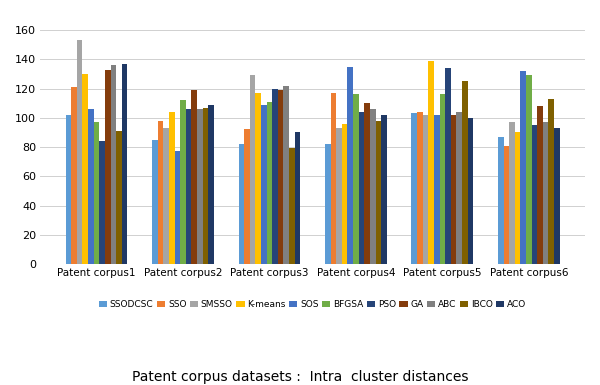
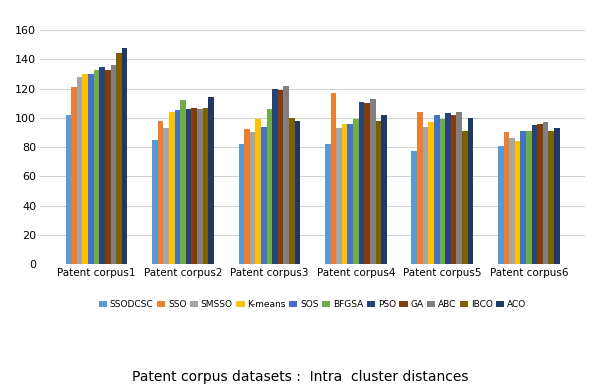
SMSSO/Patent corpus1: 153 -> 128
SOS/Patent corpus1: 106 -> 130
BFGSA/Patent corpus1: 97 -> 133
PSO/Patent corpus1: 84 -> 135
IBCO/Patent corpus1: 91 -> 144
ACO/Patent corpus1: 137 -> 148
SOS/Patent corpus2: 77 -> 105
GA/Patent corpus2: 119 -> 107
ACO/Patent corpus2: 109 -> 114
SMSSO/Patent corpus3: 129 -> 90
K-means/Patent corpus3: 117 -> 99
SOS/Patent corpus3: 109 -> 94
BFGSA/Patent corpus3: 111 -> 106
IBCO/Patent corpus3: 79 -> 100
ACO/Patent corpus3: 90 -> 98
SOS/Patent corpus4: 135 -> 96
BFGSA/Patent corpus4: 116 -> 99
PSO/Patent corpus4: 104 -> 111
ABC/Patent corpus4: 106 -> 113
SSODCSC/Patent corpus5: 103 -> 77
SMSSO/Patent corpus5: 102 -> 94
K-means/Patent corpus5: 139 -> 97
BFGSA/Patent corpus5: 116 -> 99
PSO/Patent corpus5: 134 -> 103
IBCO/Patent corpus5: 125 -> 91
SSODCSC/Patent corpus6: 87 -> 81
SSO/Patent corpus6: 81 -> 90
SMSSO/Patent corpus6: 97 -> 86
K-means/Patent corpus6: 90 -> 84
SOS/Patent corpus6: 132 -> 91
BFGSA/Patent corpus6: 129 -> 91
GA/Patent corpus6: 108 -> 96
IBCO/Patent corpus6: 113 -> 91
